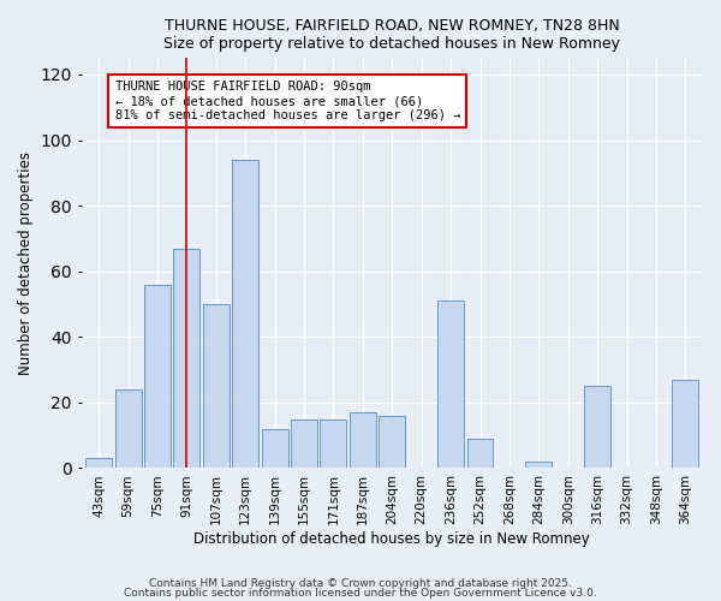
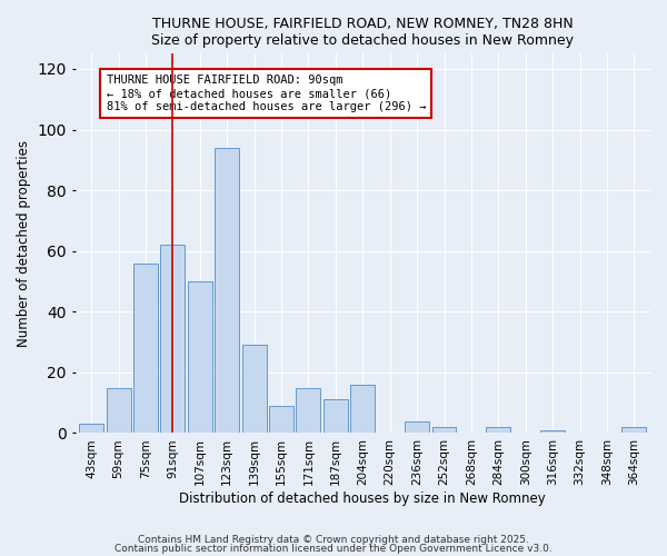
59sqm: 24 -> 15
91sqm: 67 -> 62
139sqm: 12 -> 29
155sqm: 15 -> 9
187sqm: 17 -> 11
236sqm: 51 -> 4
252sqm: 9 -> 2
316sqm: 25 -> 1
364sqm: 27 -> 2
